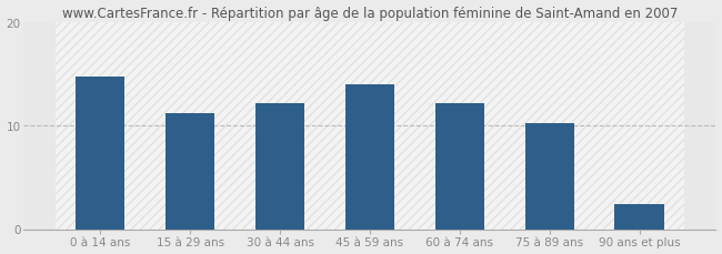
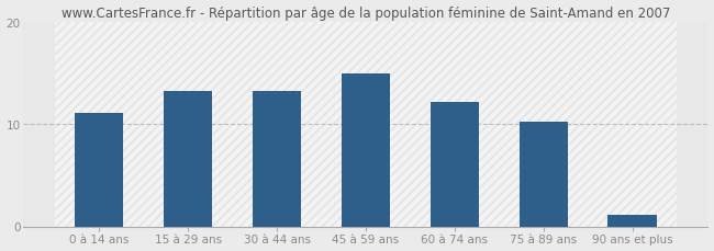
0 à 14 ans: 14.8 -> 11.1
15 à 29 ans: 11.2 -> 13.2
30 à 44 ans: 12.2 -> 13.2
45 à 59 ans: 14.0 -> 15.0
90 ans et plus: 2.4 -> 1.1
